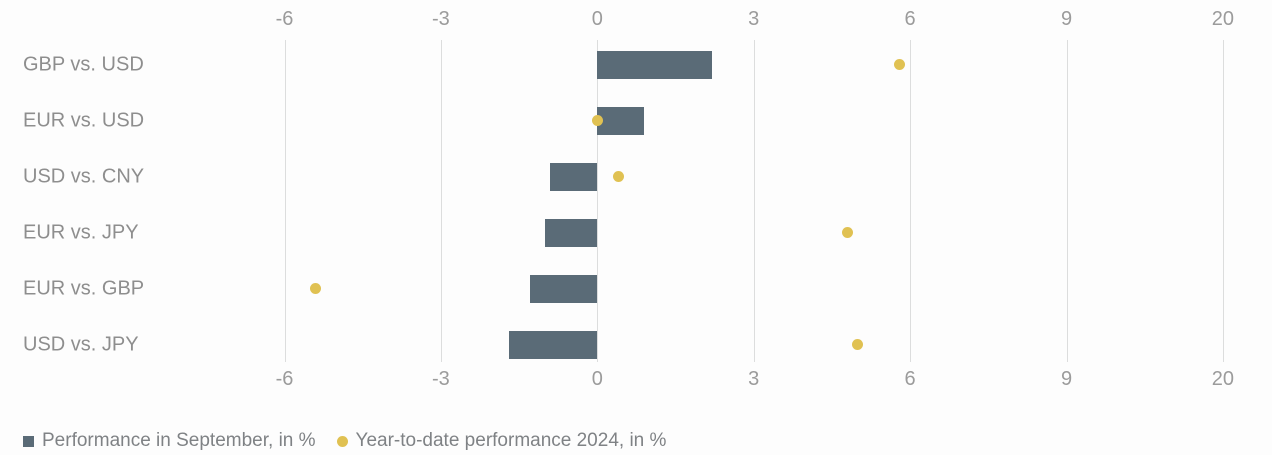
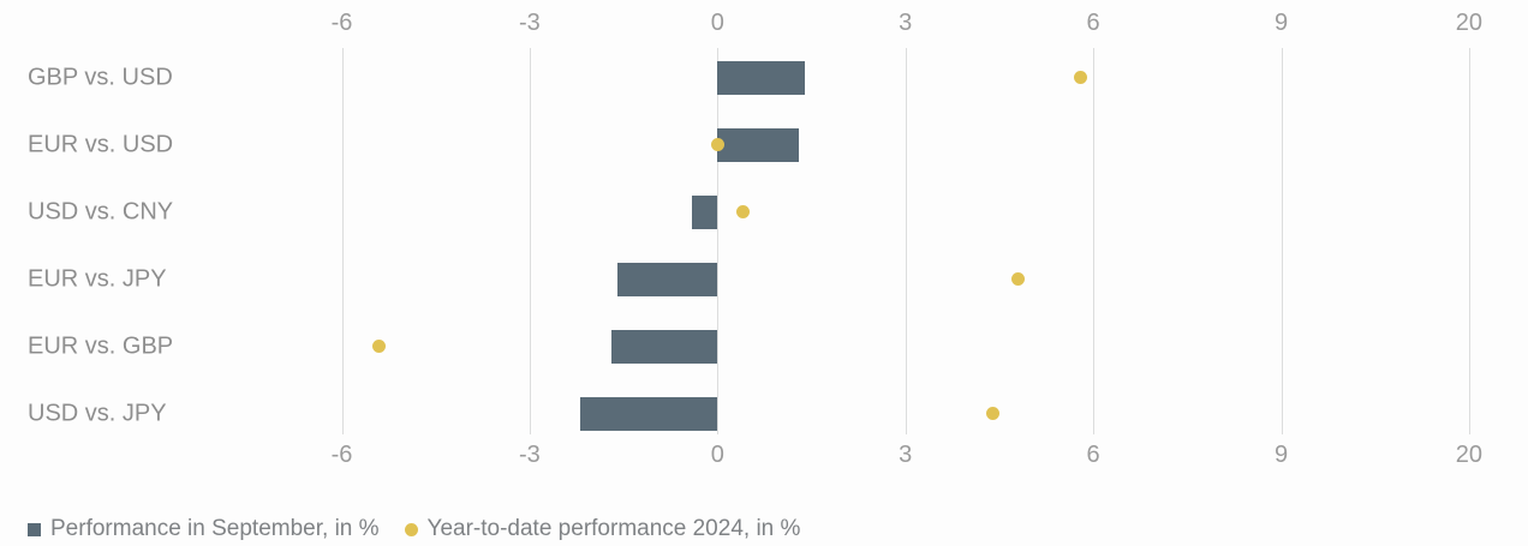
Performance in September, in %/GBP vs. USD: 2.2 -> 1.4
Performance in September, in %/EUR vs. USD: 0.9 -> 1.3
Performance in September, in %/USD vs. CNY: -0.9 -> -0.4
Performance in September, in %/EUR vs. JPY: -1.0 -> -1.6
Performance in September, in %/EUR vs. GBP: -1.3 -> -1.7
Performance in September, in %/USD vs. JPY: -1.7 -> -2.2
Year-to-date performance 2024, in %/USD vs. JPY: 5.0 -> 4.4
